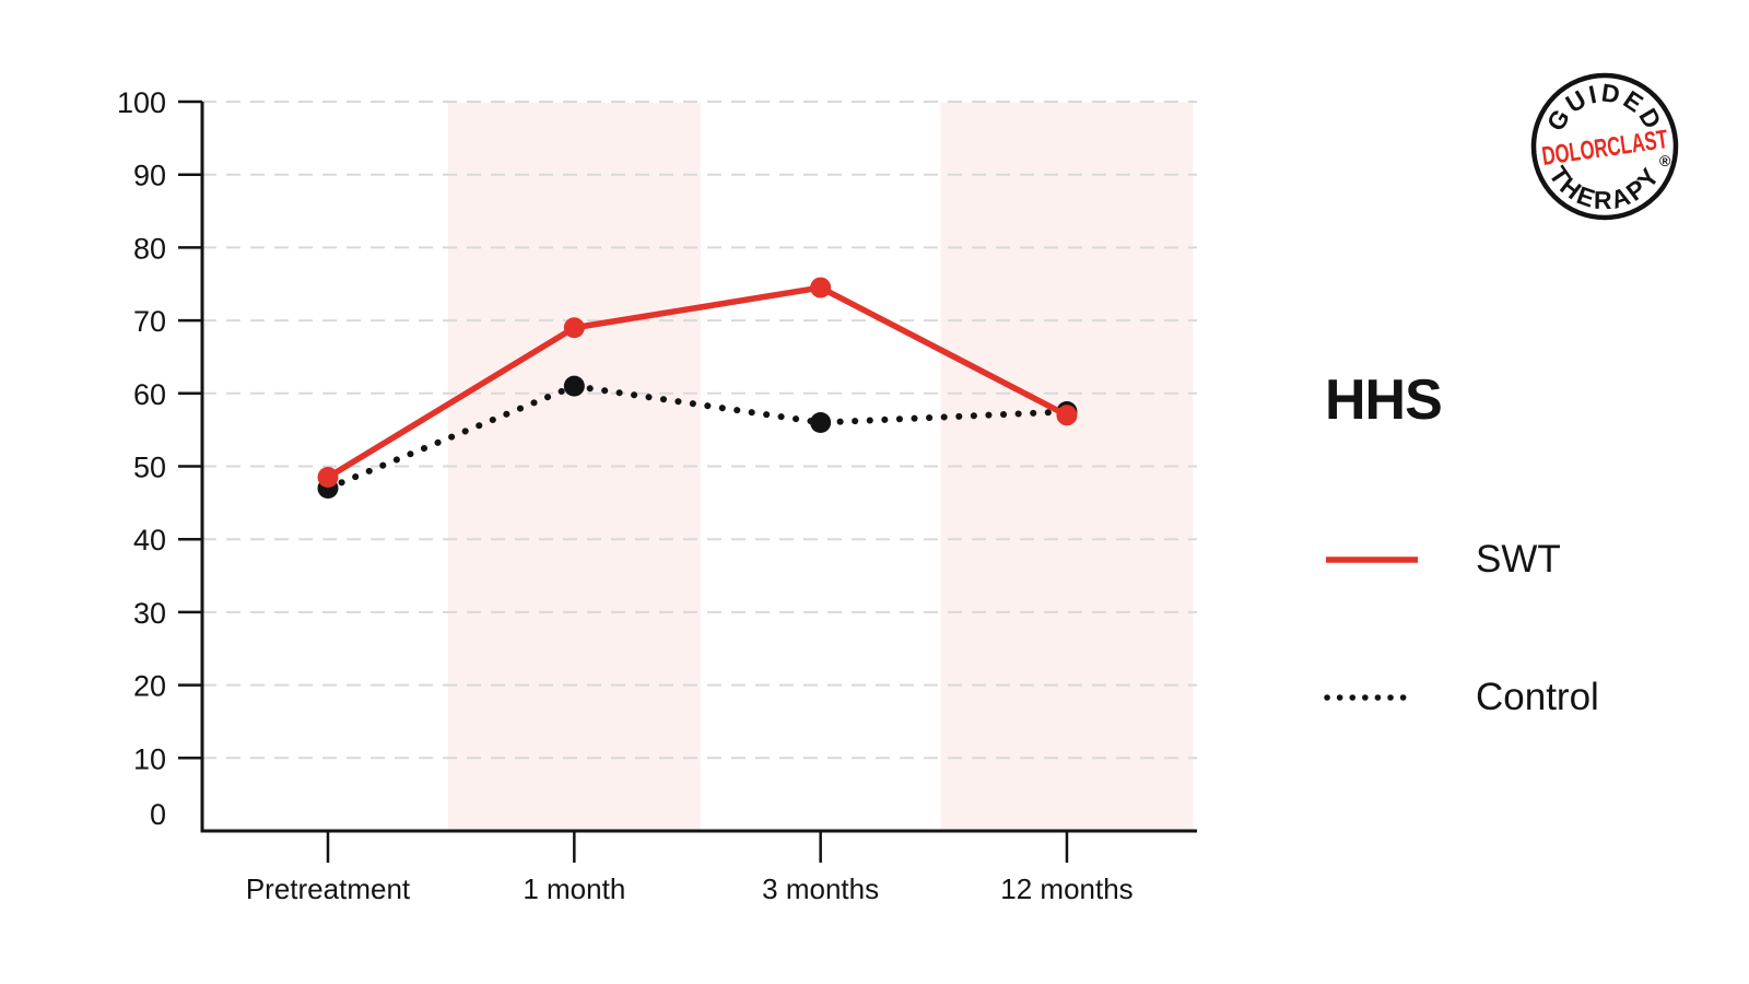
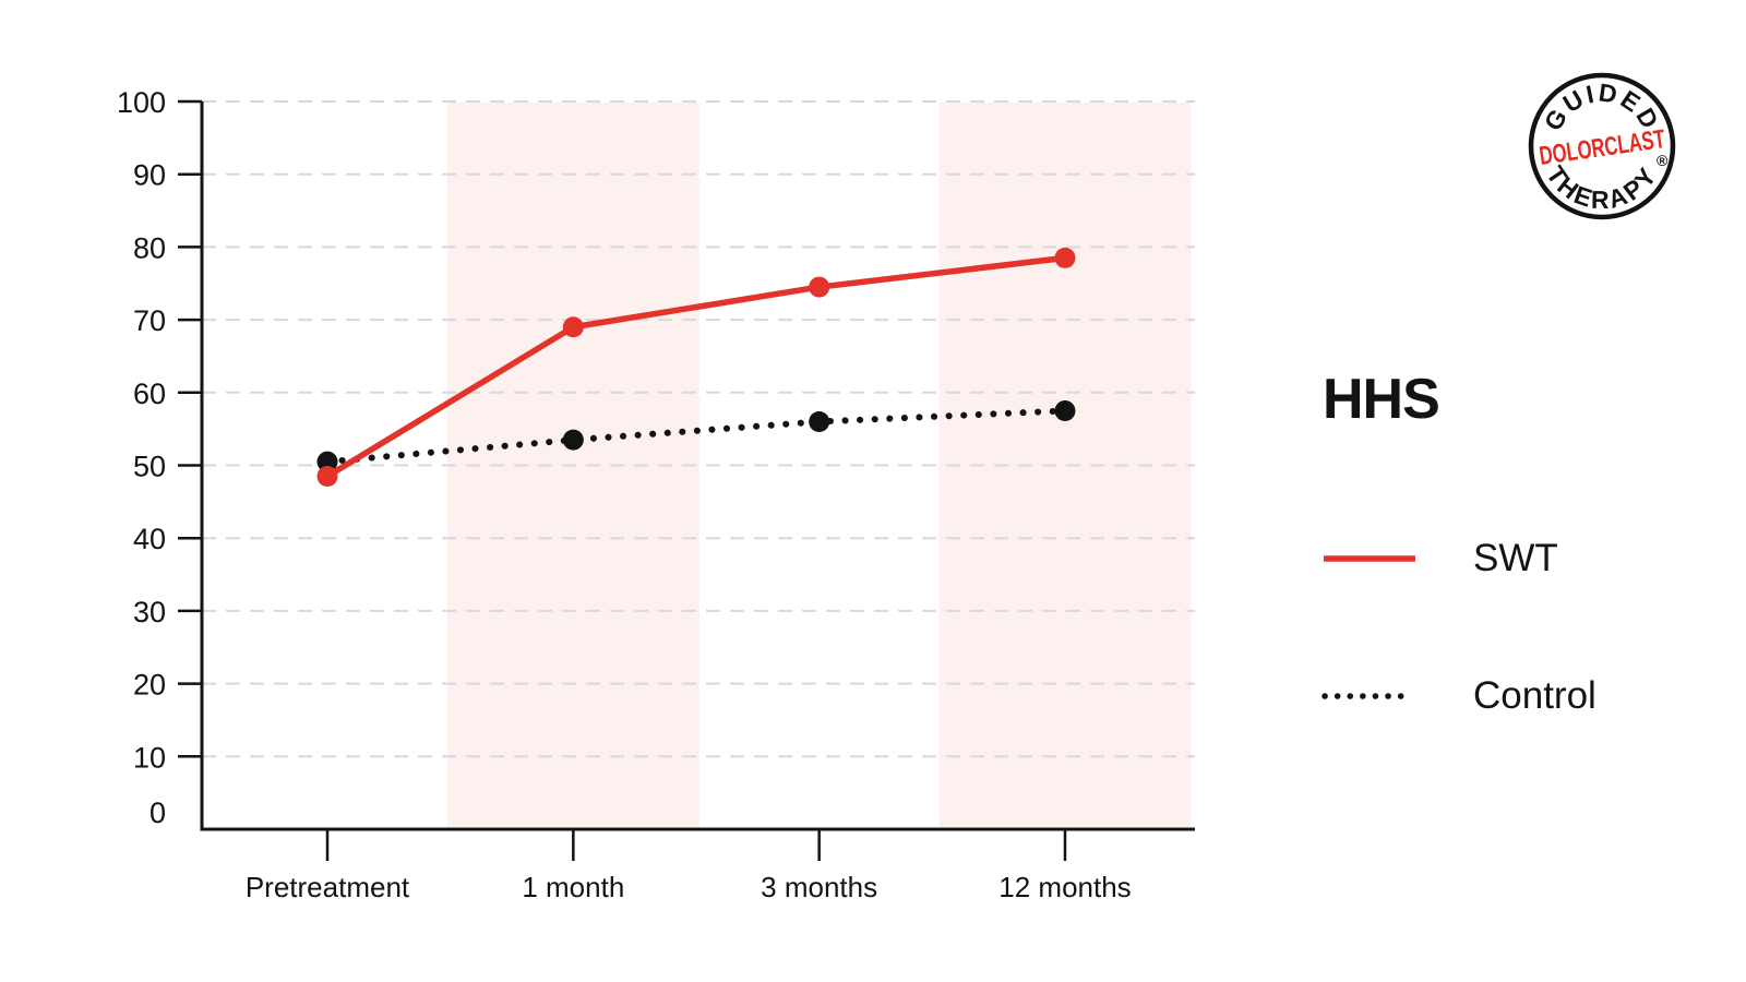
Control/Pretreatment: 47 -> 50
Control/1 month: 61 -> 54
SWT/12 months: 57 -> 78
